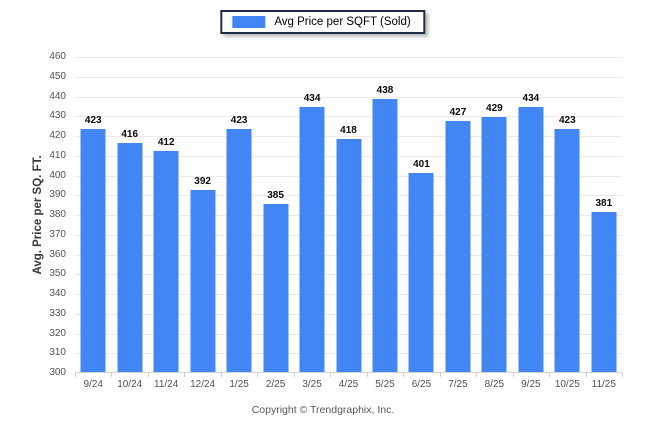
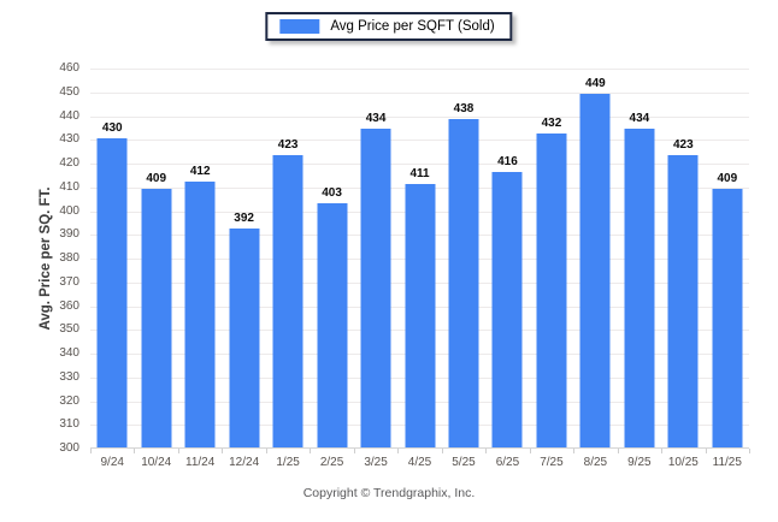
9/24: 423 -> 430
10/24: 416 -> 409
2/25: 385 -> 403
4/25: 418 -> 411
6/25: 401 -> 416
7/25: 427 -> 432
8/25: 429 -> 449
11/25: 381 -> 409
